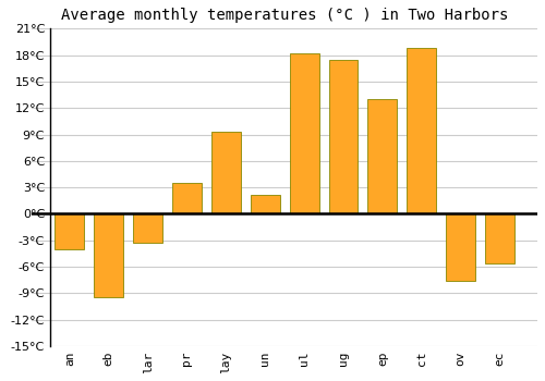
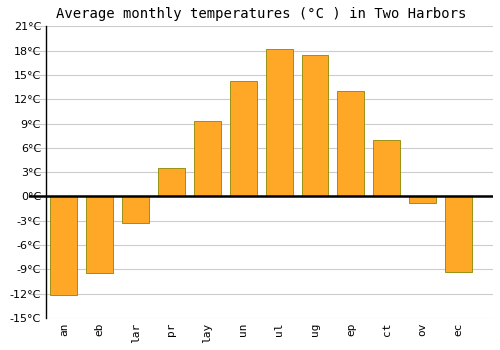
an: -4.0°C -> -12.2°C
un: 2.2°C -> 14.2°C
ct: 18.8°C -> 7.0°C
ov: -7.6°C -> -0.8°C
ec: -5.6°C -> -9.3°C
